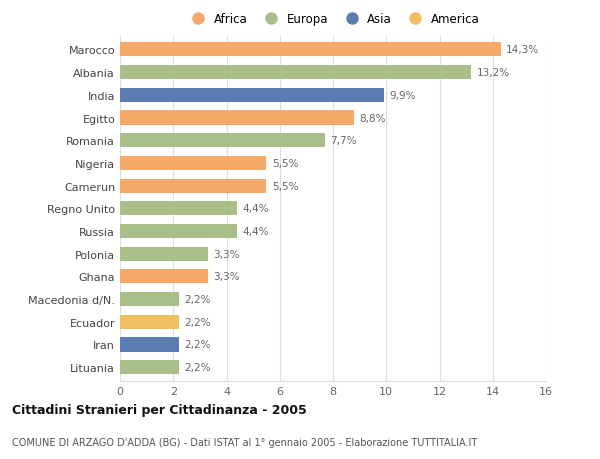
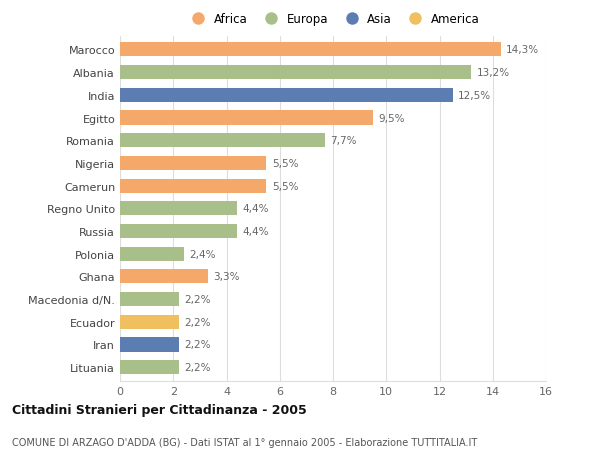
India: 9,9% -> 12,5%
Egitto: 8,8% -> 9,5%
Polonia: 3,3% -> 2,4%
